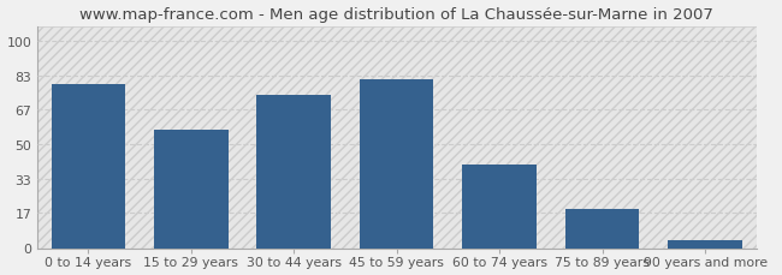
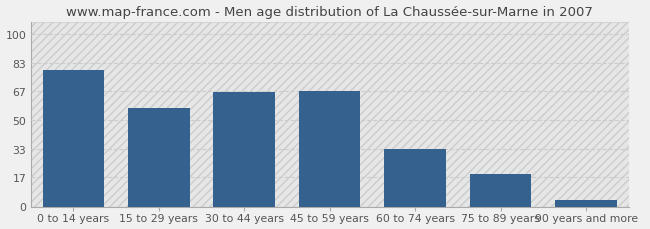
30 to 44 years: 74 -> 66
45 to 59 years: 81 -> 67
60 to 74 years: 40 -> 33
